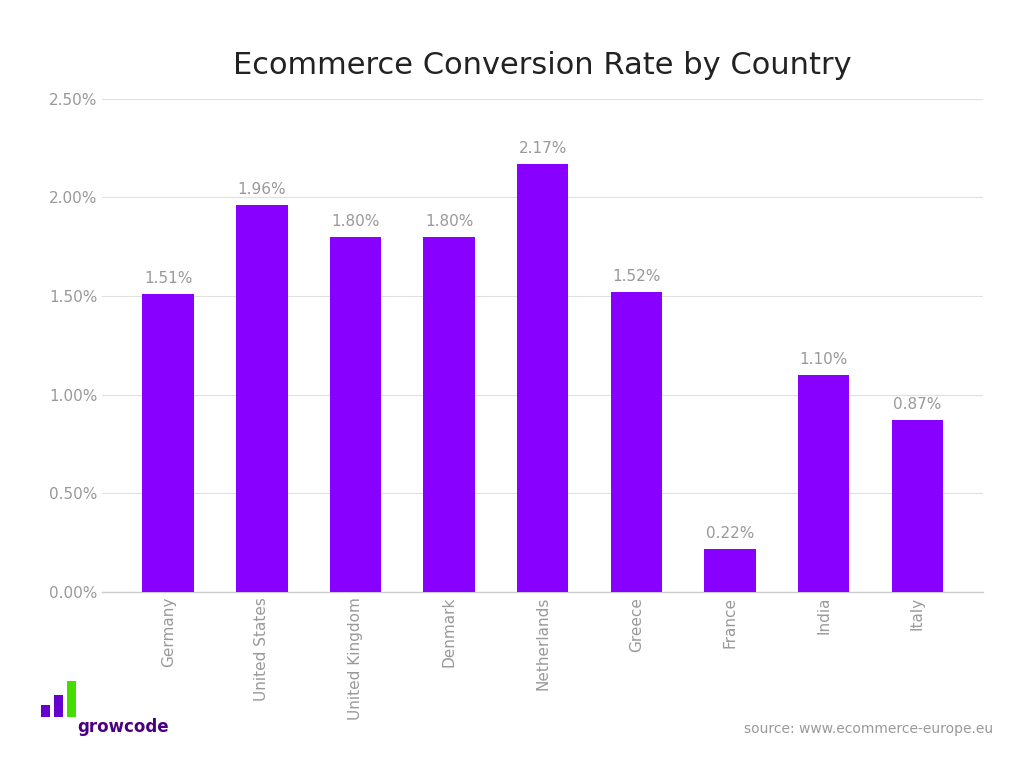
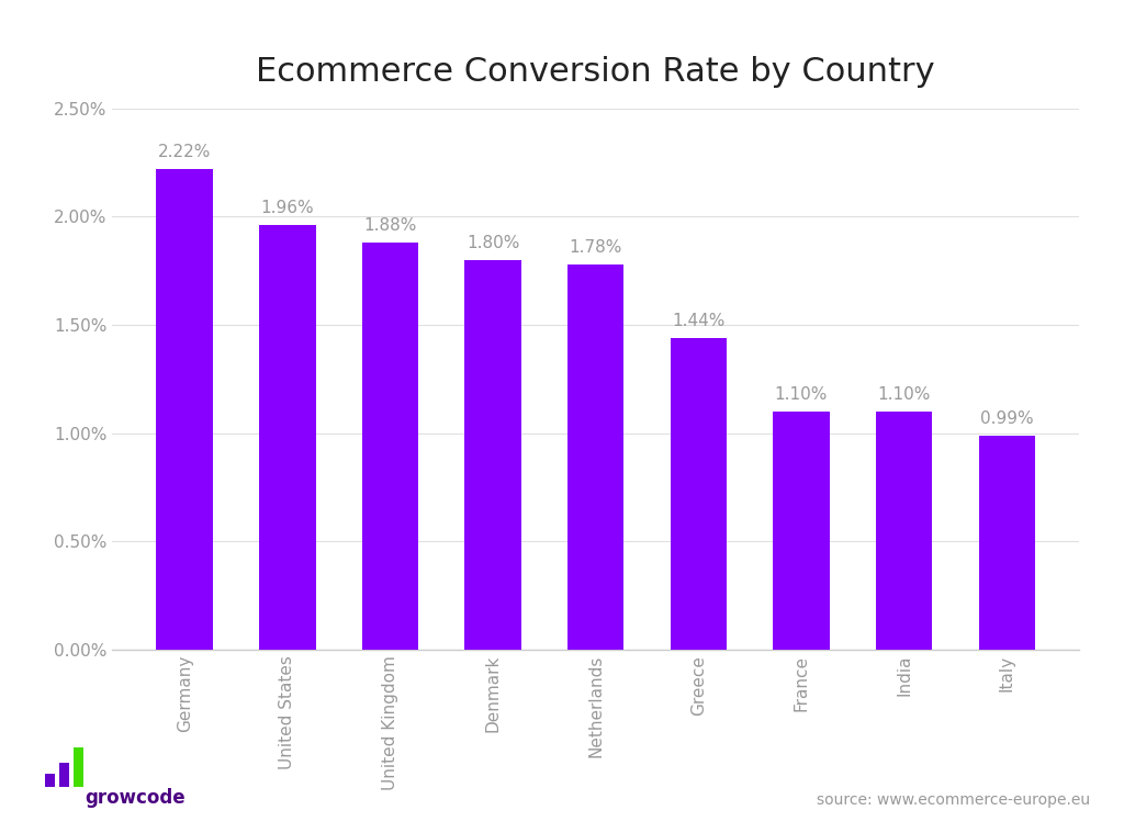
Ecommerce Conversion Rate by Country/Germany: 1.51% -> 2.22%
Ecommerce Conversion Rate by Country/United Kingdom: 1.80% -> 1.88%
Ecommerce Conversion Rate by Country/Netherlands: 2.17% -> 1.78%
Ecommerce Conversion Rate by Country/Greece: 1.52% -> 1.44%
Ecommerce Conversion Rate by Country/France: 0.22% -> 1.10%
Ecommerce Conversion Rate by Country/Italy: 0.87% -> 0.99%
